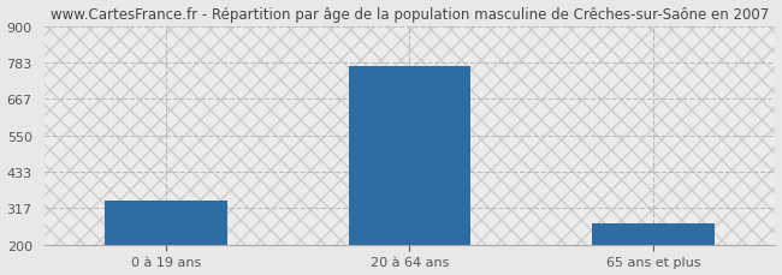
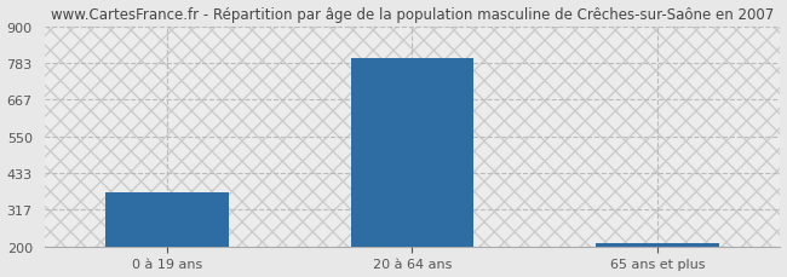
0 à 19 ans: 340 -> 370
20 à 64 ans: 770 -> 800
65 ans et plus: 270 -> 210
